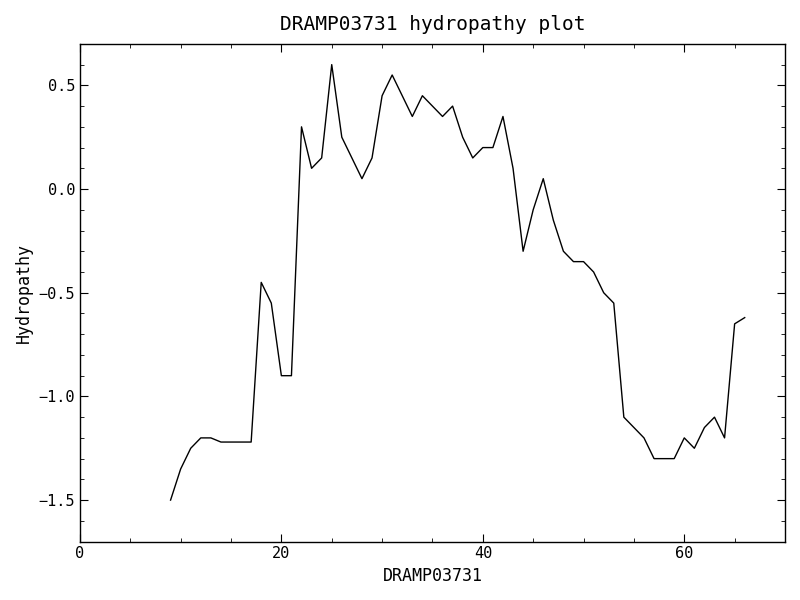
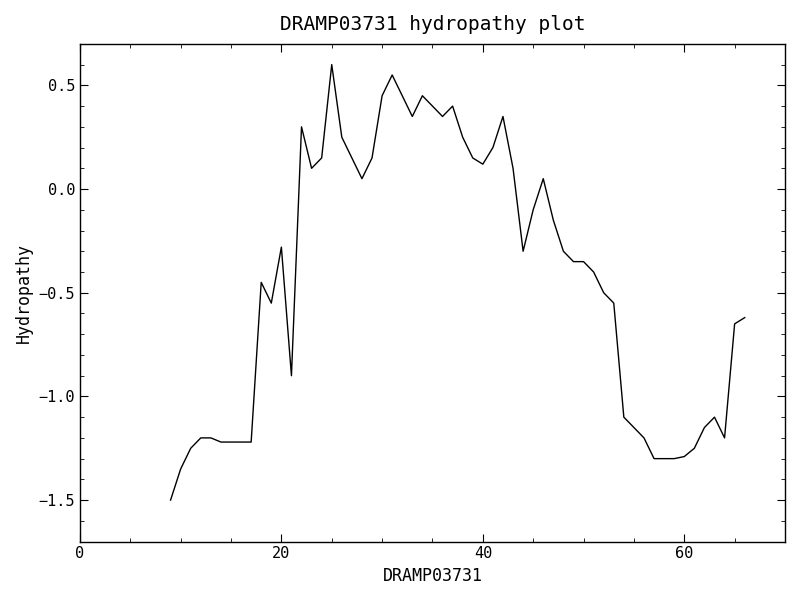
20: -0.90 -> -0.28
40: 0.20 -> 0.12
60: -1.20 -> -1.29
